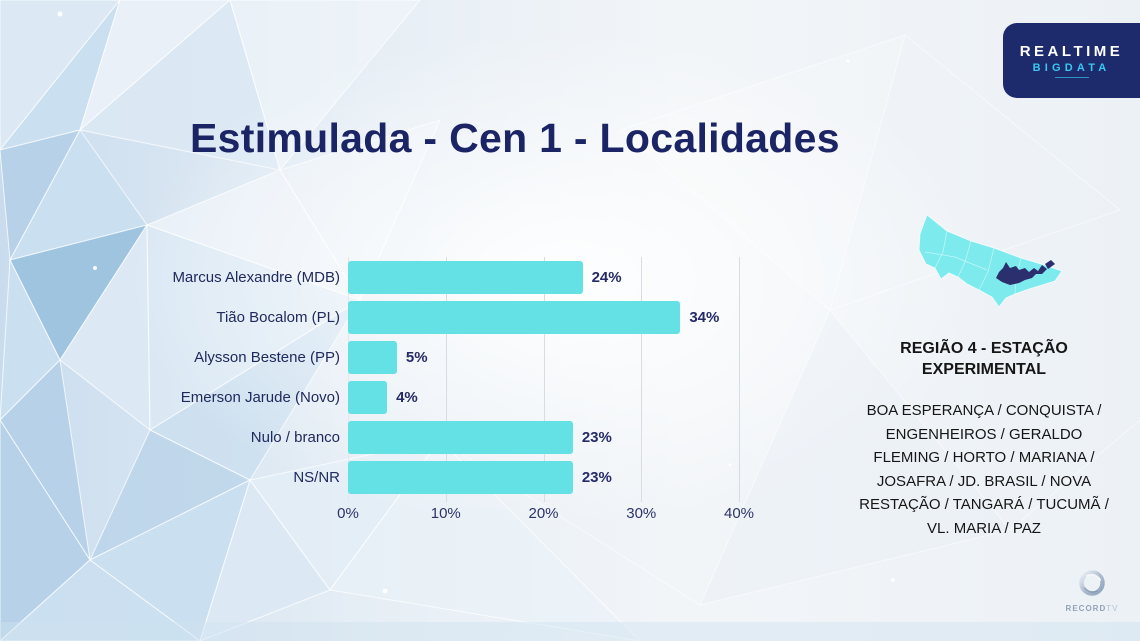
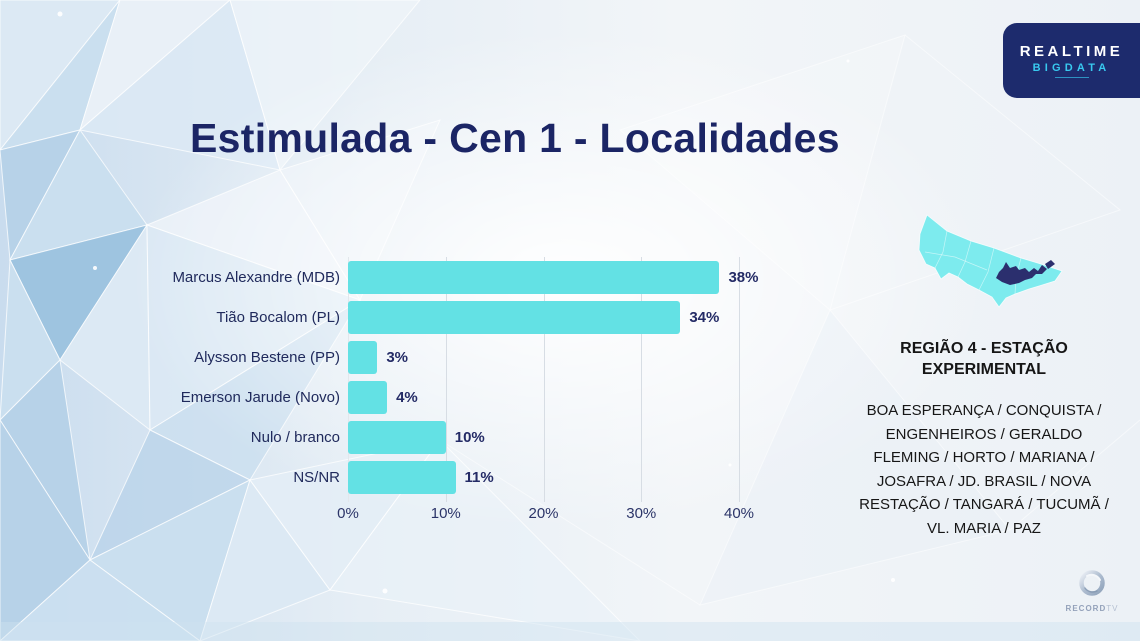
Marcus Alexandre (MDB): 24% -> 38%
Alysson Bestene (PP): 5% -> 3%
Nulo / branco: 23% -> 10%
NS/NR: 23% -> 11%
